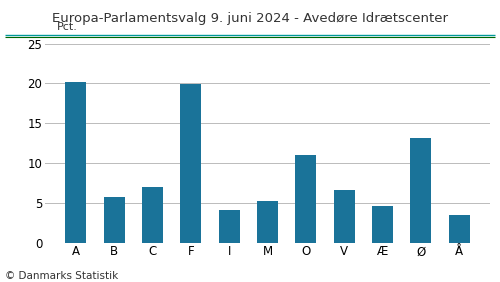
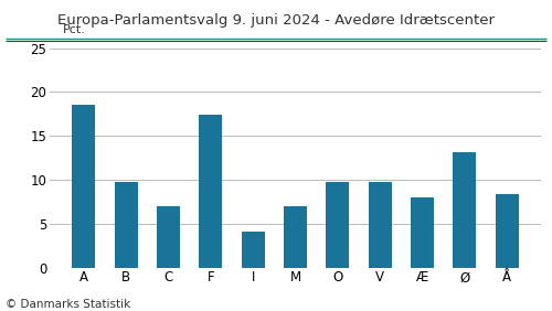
A: 20.2 -> 18.6
B: 5.7 -> 9.8
F: 19.9 -> 17.4
M: 5.2 -> 7.0
O: 11.0 -> 9.8
V: 6.6 -> 9.8
Æ: 4.6 -> 8.0
Å: 3.5 -> 8.4
